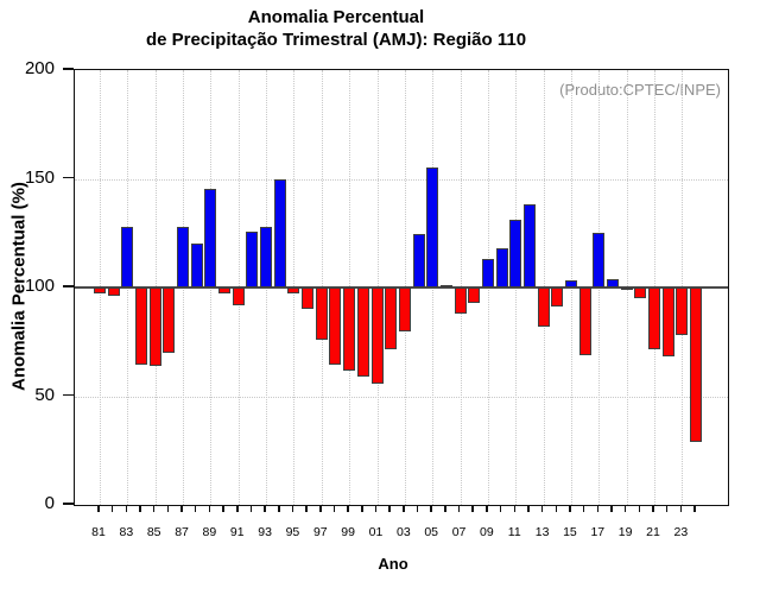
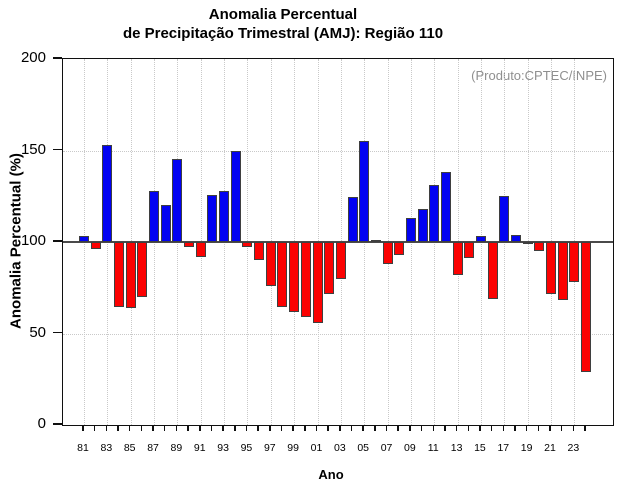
81: 97 -> 104
83: 128 -> 153
